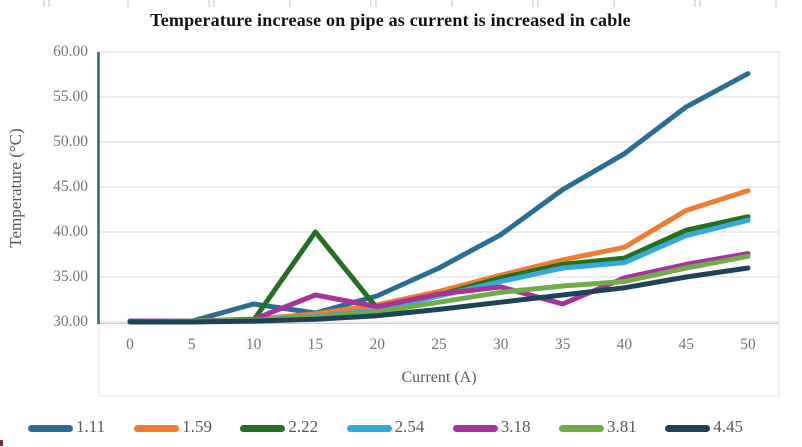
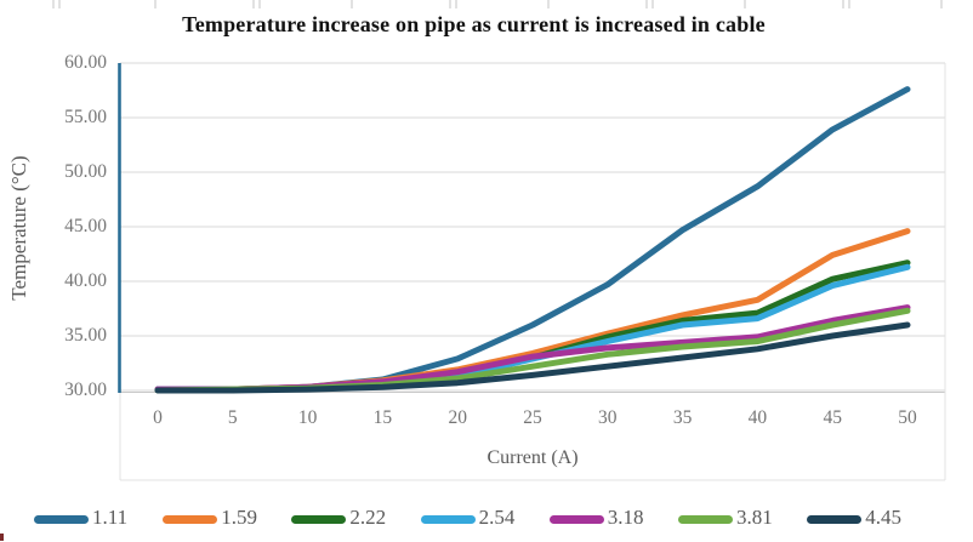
1.11/10: 32 -> 30
2.22/15: 40 -> 31
3.18/15: 33 -> 31
3.18/35: 32 -> 34
